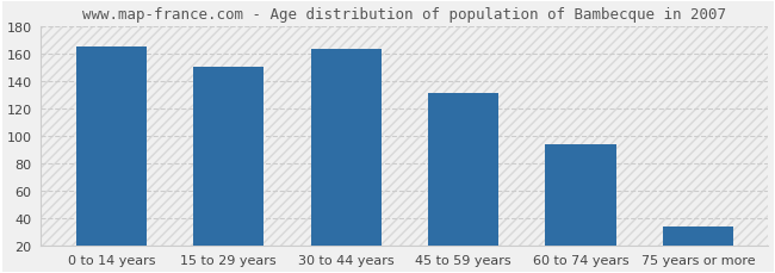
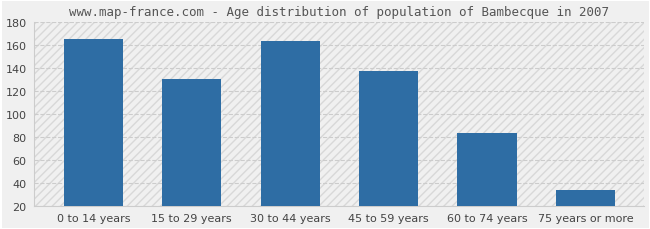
15 to 29 years: 150 -> 130
45 to 59 years: 131 -> 137
60 to 74 years: 94 -> 83
